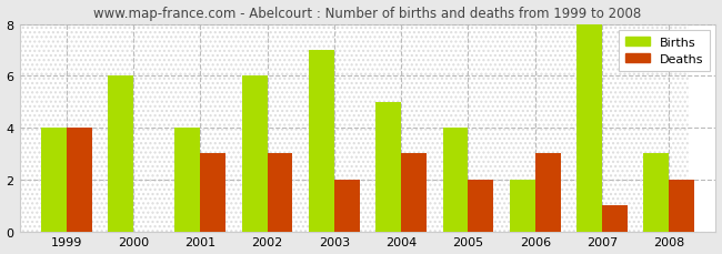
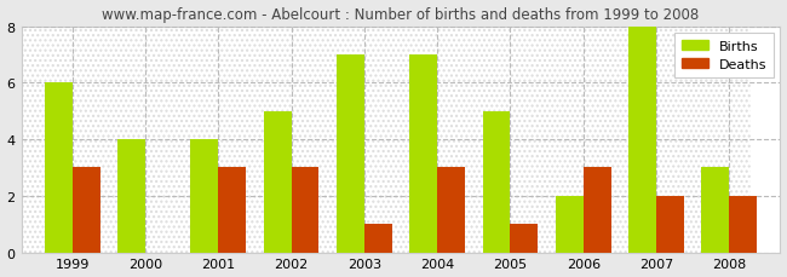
Births/1999: 4 -> 6
Deaths/1999: 4 -> 3
Births/2000: 6 -> 4
Births/2002: 6 -> 5
Deaths/2003: 2 -> 1
Births/2004: 5 -> 7
Births/2005: 4 -> 5
Deaths/2005: 2 -> 1
Deaths/2007: 1 -> 2
